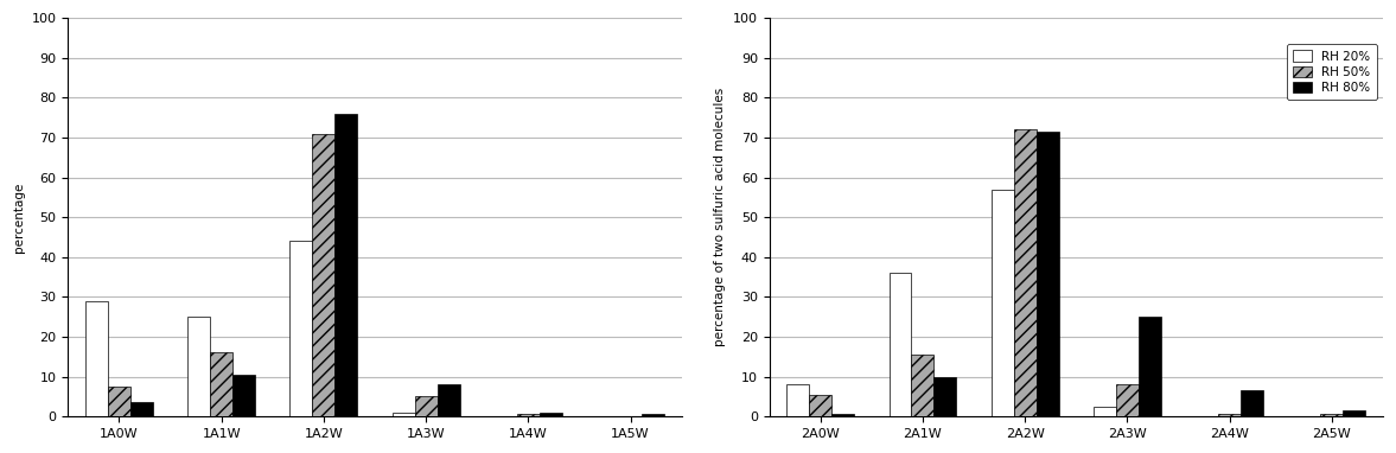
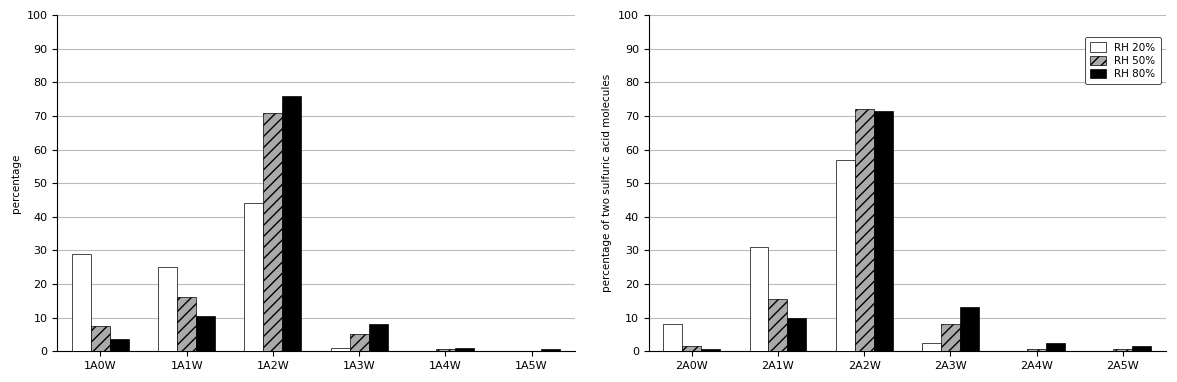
RH 50%/2A0W: 5.5 -> 1.5
RH 20%/2A1W: 36.0 -> 31.0
RH 80%/2A3W: 25.0 -> 13.0
RH 80%/2A4W: 6.5 -> 2.5
